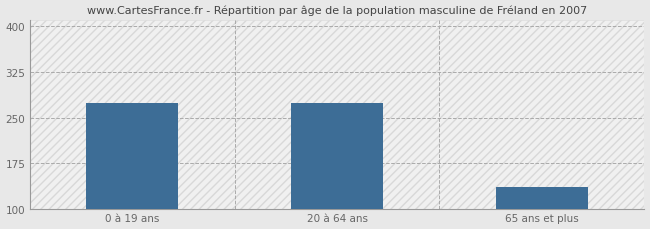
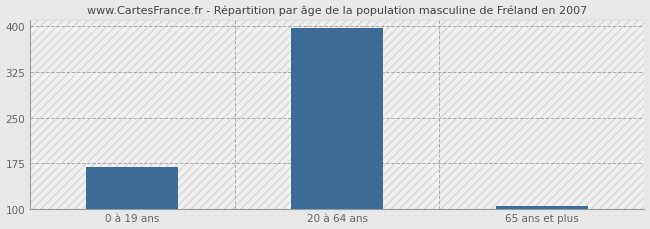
0 à 19 ans: 274 -> 170
20 à 64 ans: 274 -> 397
65 ans et plus: 136 -> 105
